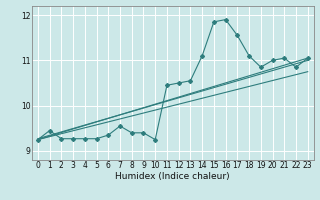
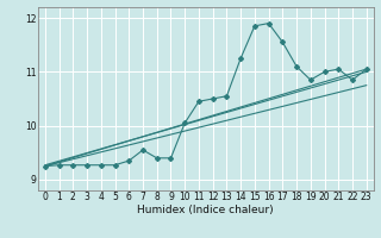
1: 9.45 -> 9.27
10: 9.25 -> 10.05
14: 11.10 -> 11.25
